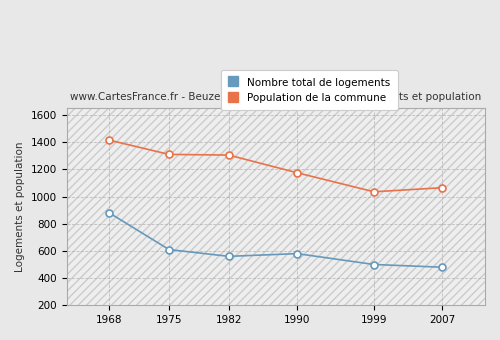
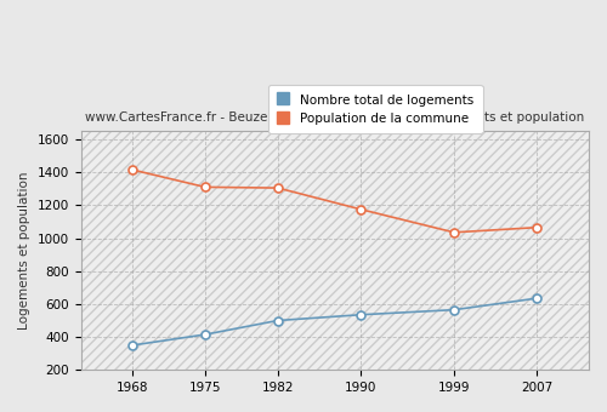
Nombre total de logements/1968: 880 -> 350
Nombre total de logements/1975: 610 -> 420
Nombre total de logements/1982: 560 -> 500
Nombre total de logements/1990: 580 -> 540
Nombre total de logements/1999: 500 -> 560
Nombre total de logements/2007: 480 -> 640
